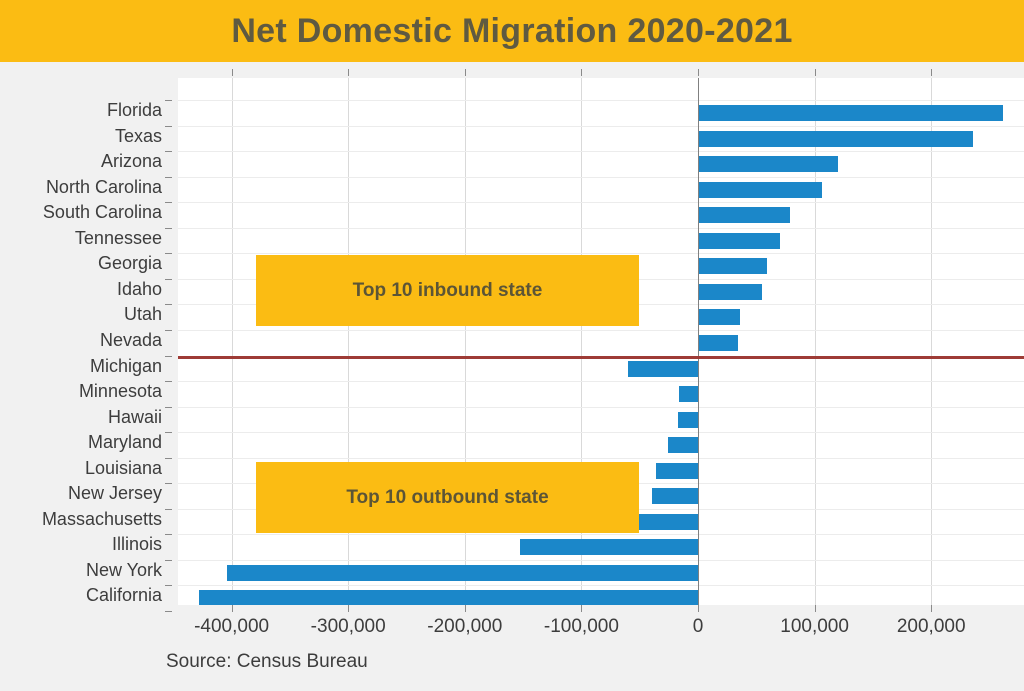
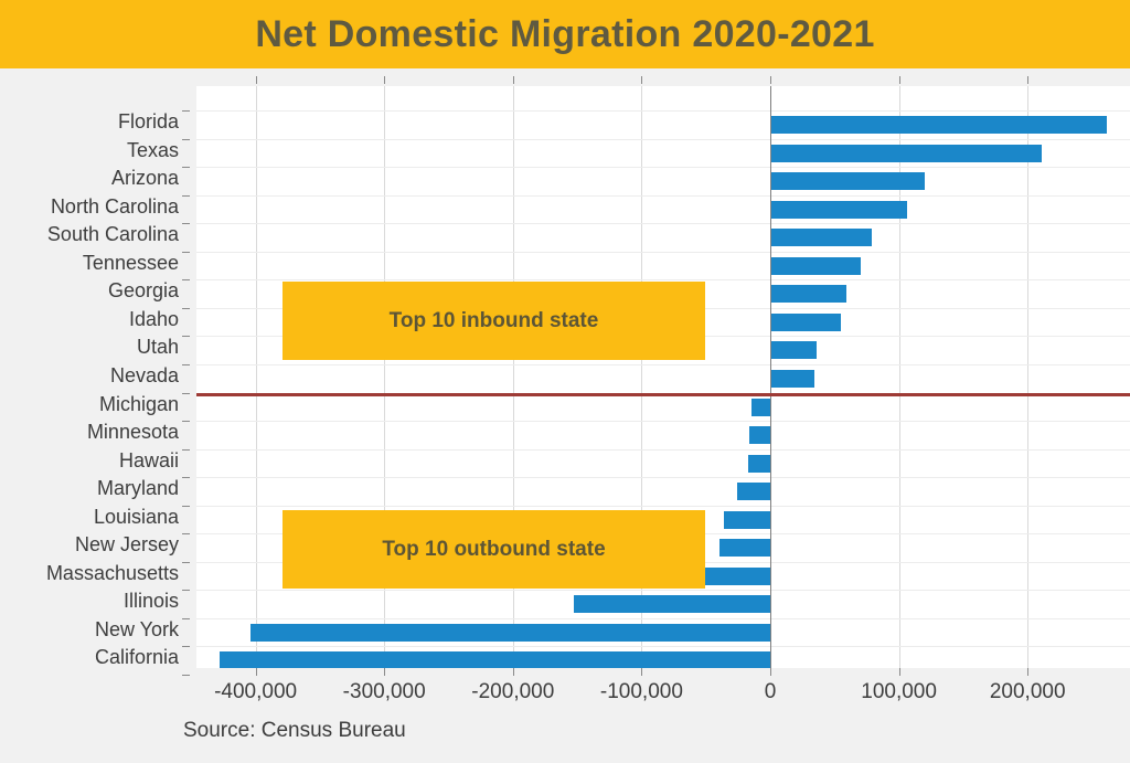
Texas: 236000 -> 211000
Michigan: -60000 -> -15000
